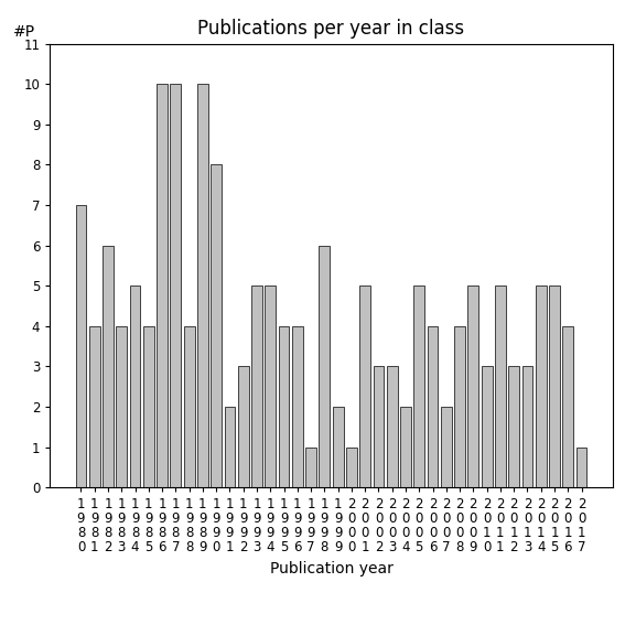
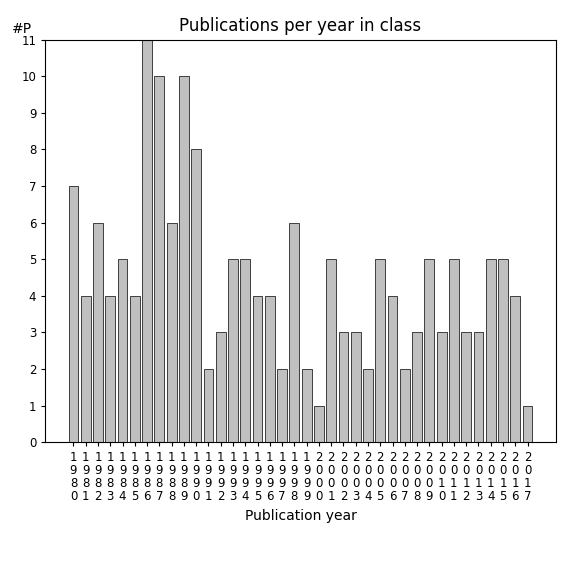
1 9 8 6: 10 -> 11
1 9 8 8: 4 -> 6
1 9 9 7: 1 -> 2
2 0 0 8: 4 -> 3
